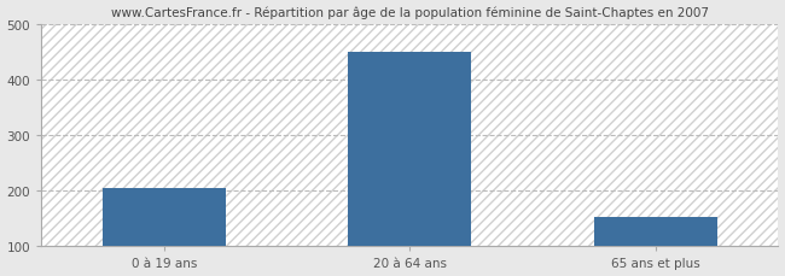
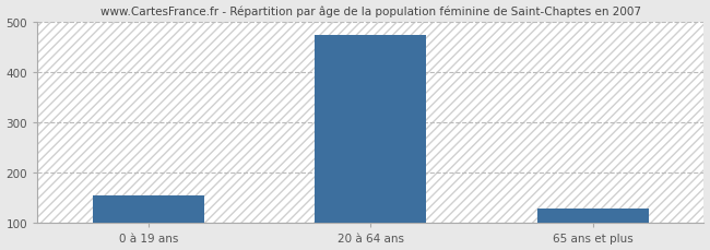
0 à 19 ans: 205 -> 155
20 à 64 ans: 450 -> 475
65 ans et plus: 152 -> 130
